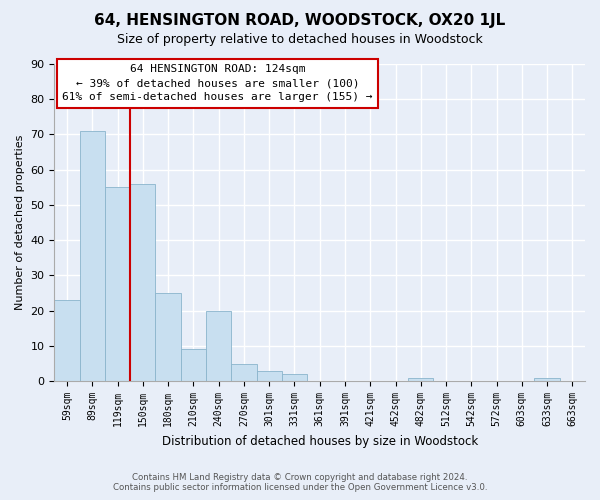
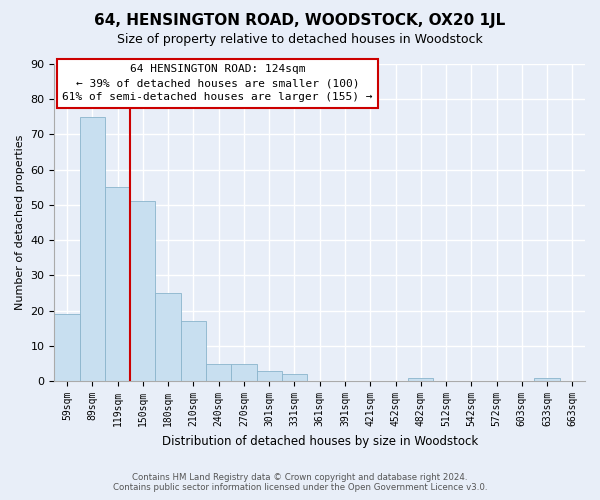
59sqm: 23 -> 19
89sqm: 71 -> 75
150sqm: 56 -> 51
210sqm: 9 -> 17
240sqm: 20 -> 5
